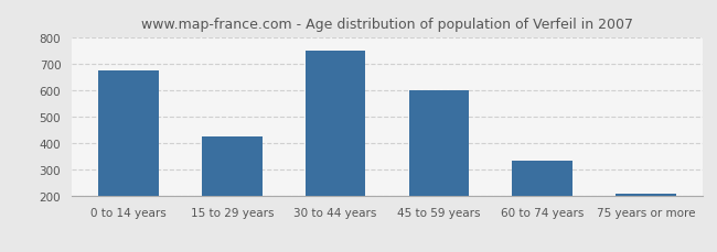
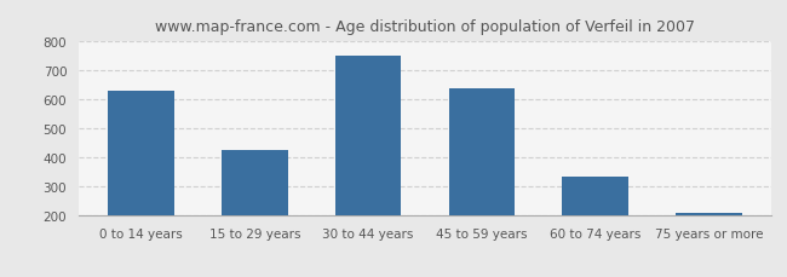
0 to 14 years: 675 -> 630
45 to 59 years: 600 -> 637
